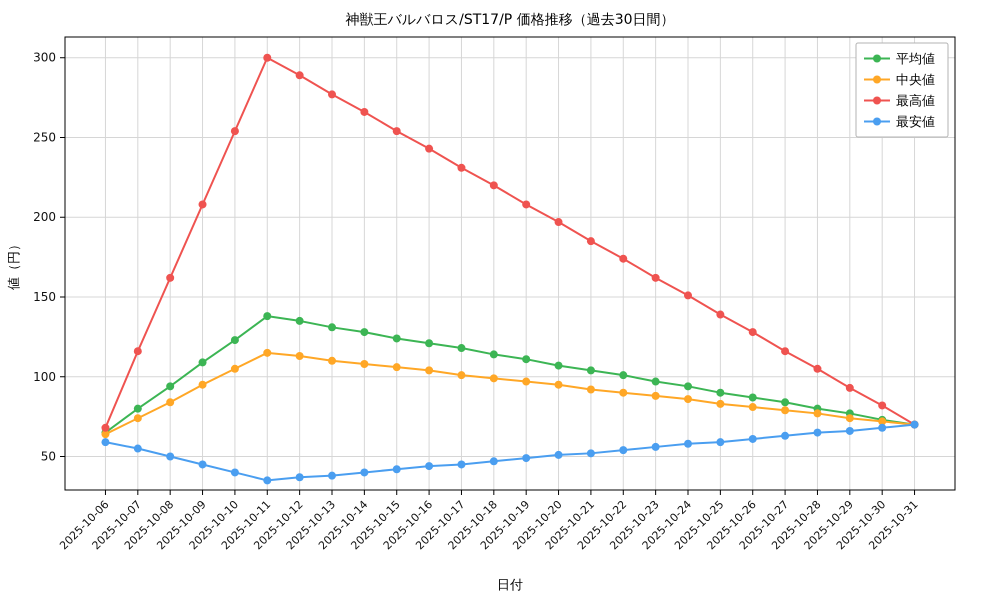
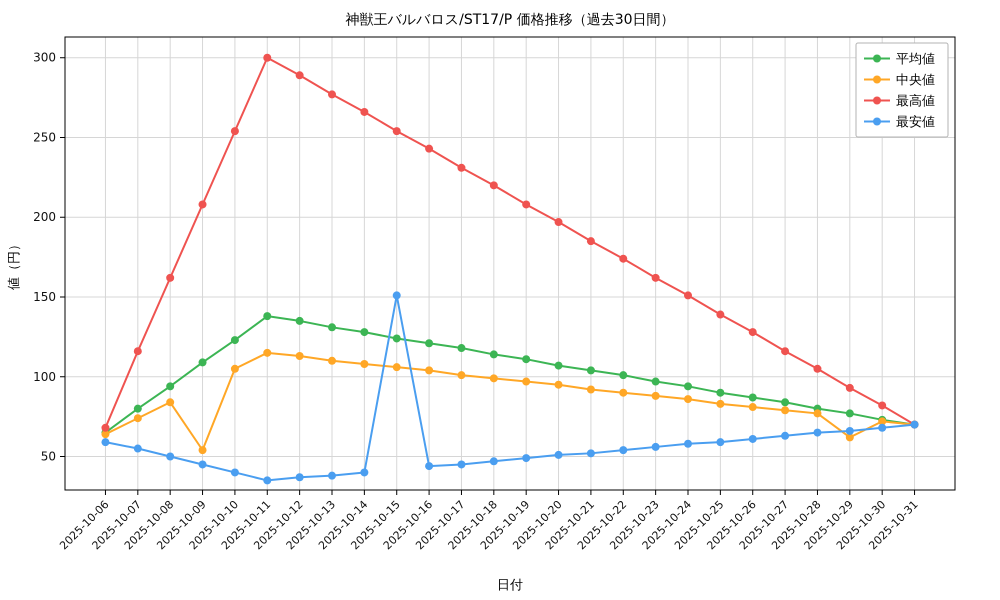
中央値/2025-10-09: 95 -> 54
最安値/2025-10-15: 42 -> 151
中央値/2025-10-29: 74 -> 62
